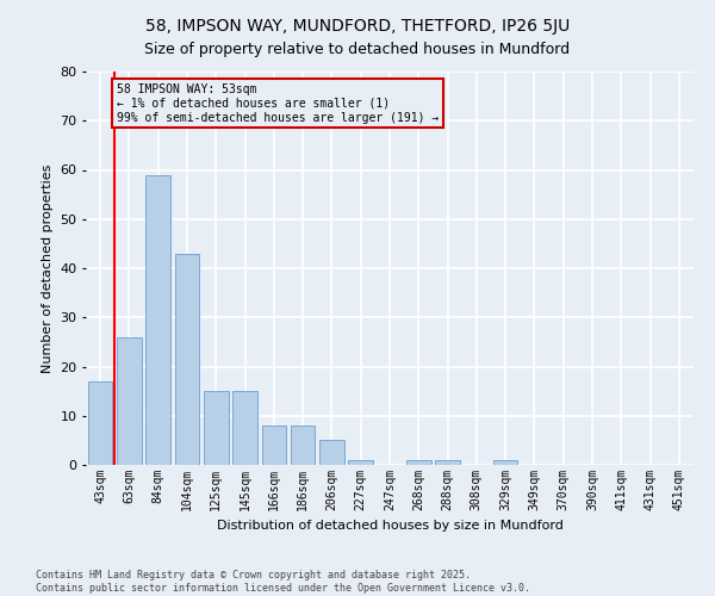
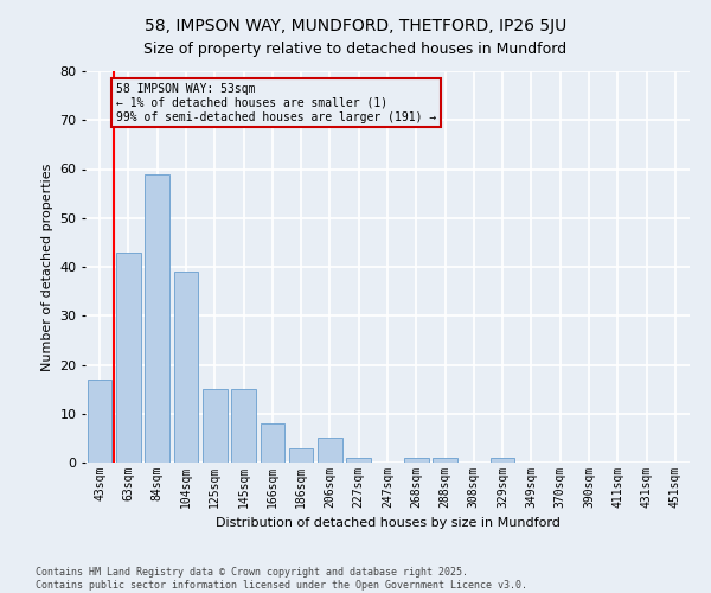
63sqm: 26 -> 43
104sqm: 43 -> 39
186sqm: 8 -> 3
